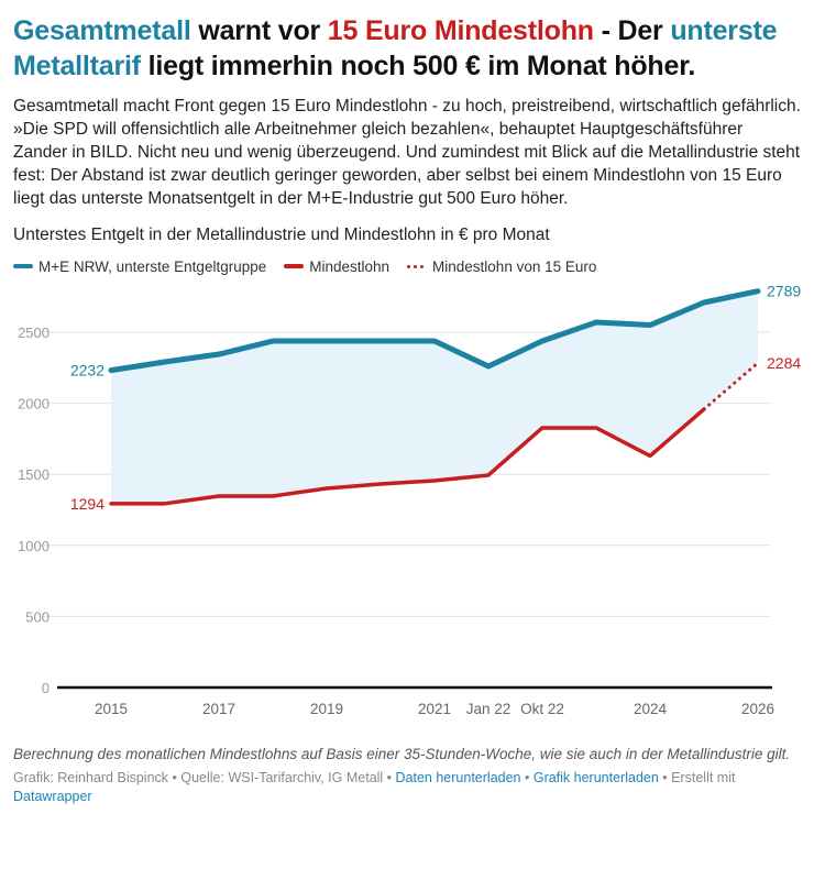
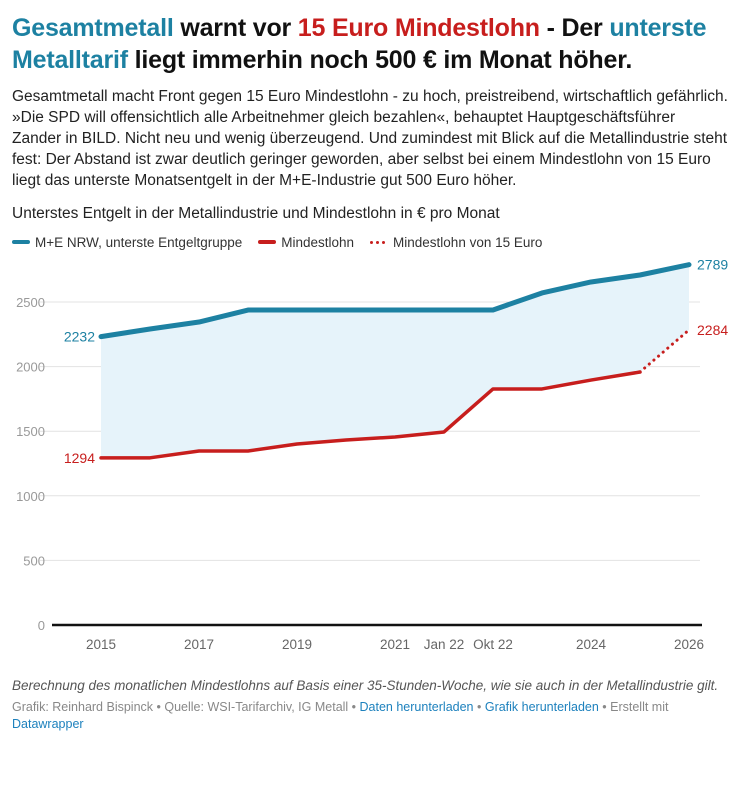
M+E NRW, unterste Entgeltgruppe/Jan 22: 2260 -> 2440
M+E NRW, unterste Entgeltgruppe/2024: 2550 -> 2660
Mindestlohn/2024: 1630 -> 1900
